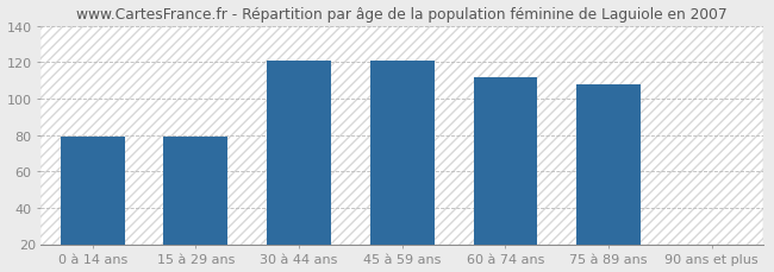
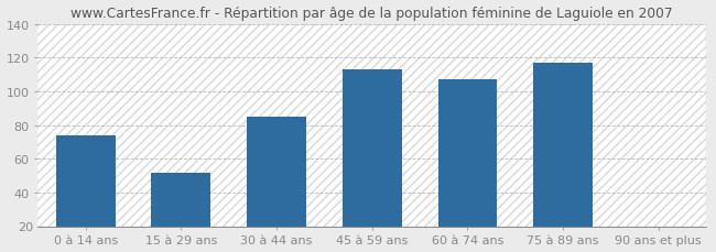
0 à 14 ans: 79 -> 74
15 à 29 ans: 79 -> 52
30 à 44 ans: 121 -> 85
45 à 59 ans: 121 -> 113
60 à 74 ans: 112 -> 107
75 à 89 ans: 108 -> 117
